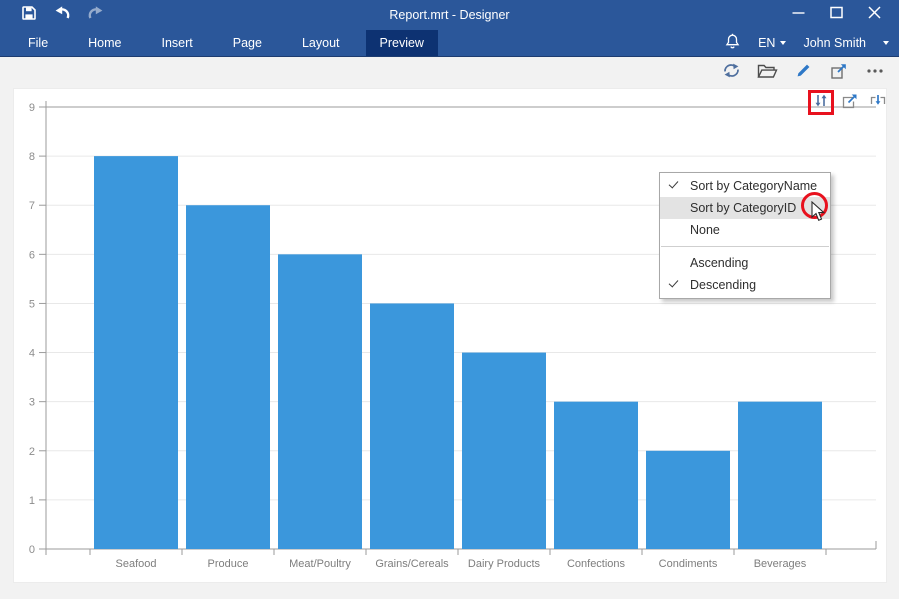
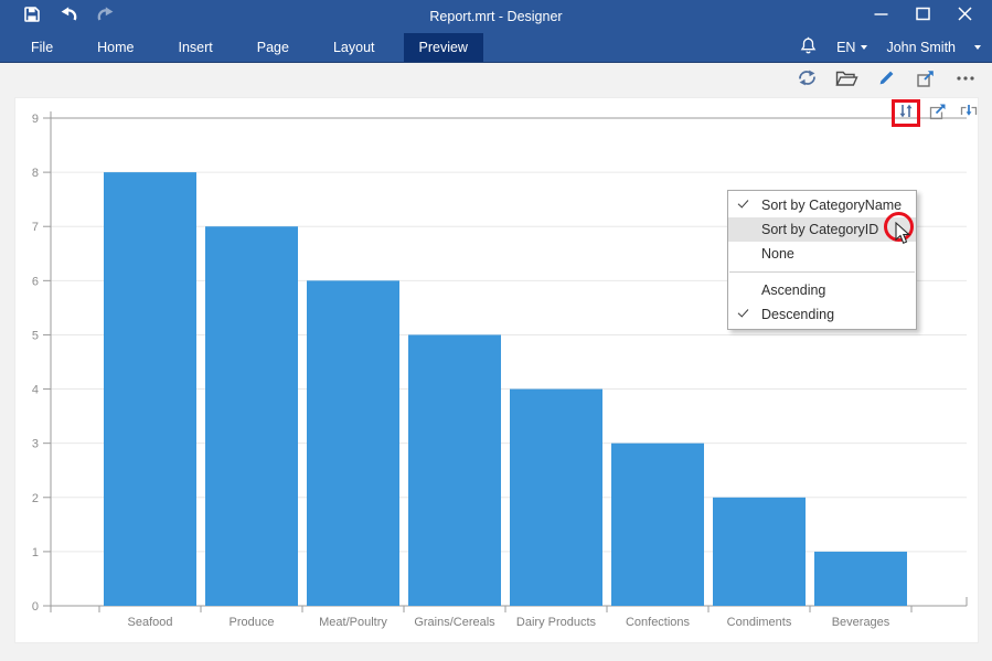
Beverages: 3 -> 1
